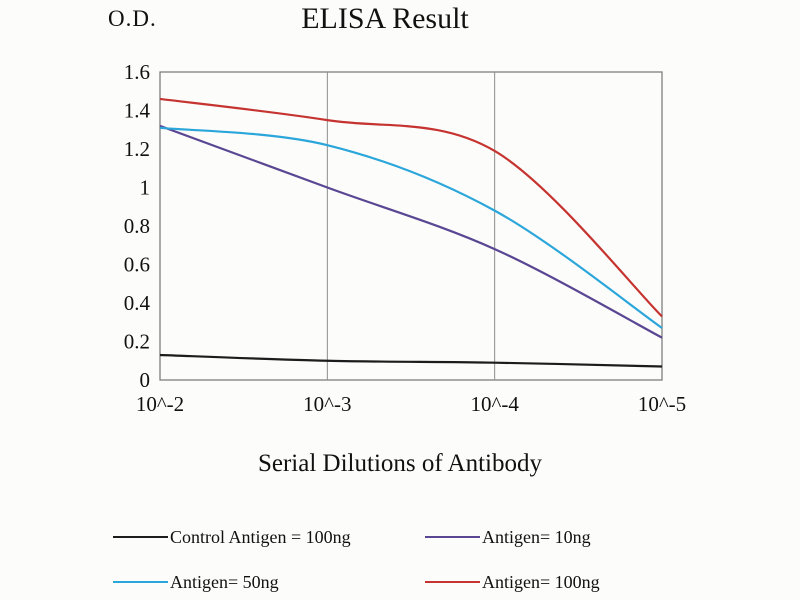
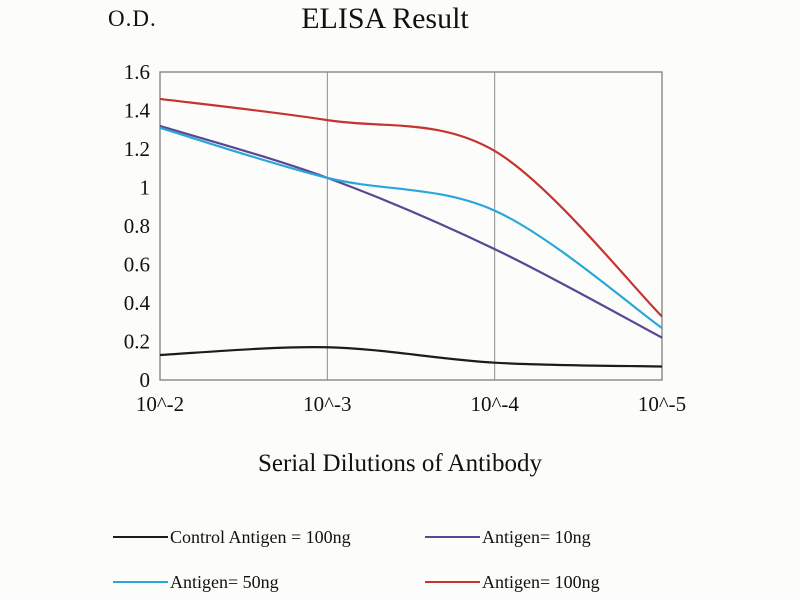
Control Antigen = 100ng/10^-3: 0.10 -> 0.17
Antigen= 10ng/10^-3: 1.00 -> 1.05
Antigen= 50ng/10^-3: 1.22 -> 1.05
